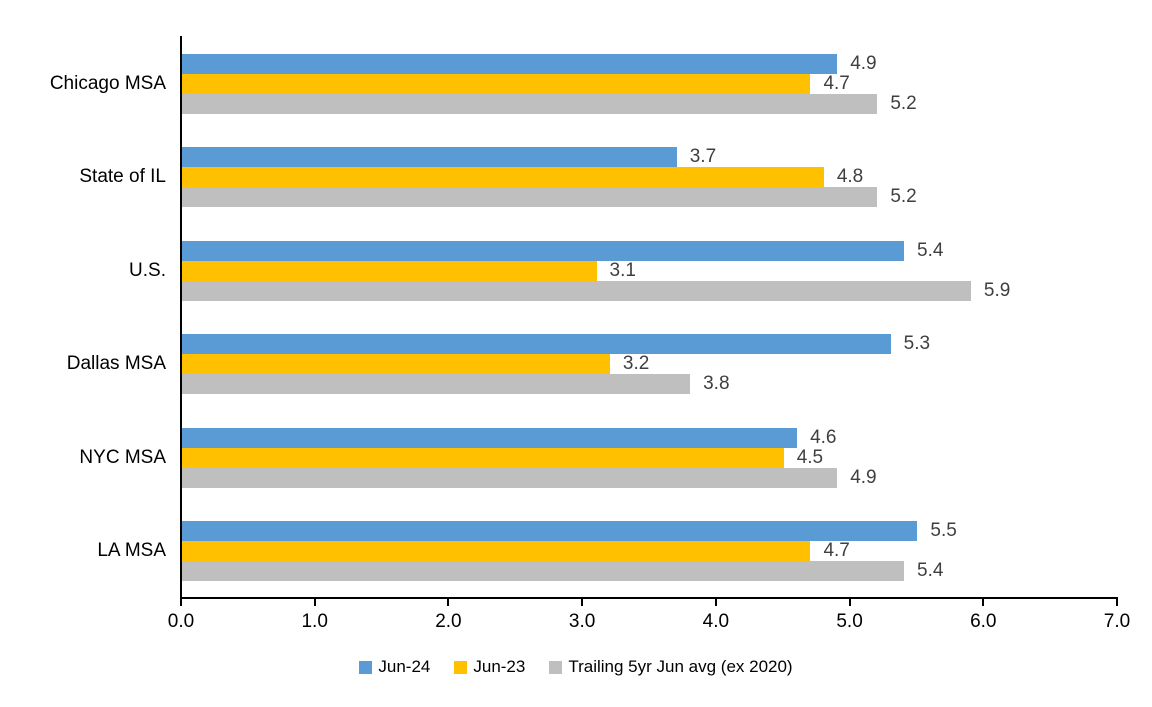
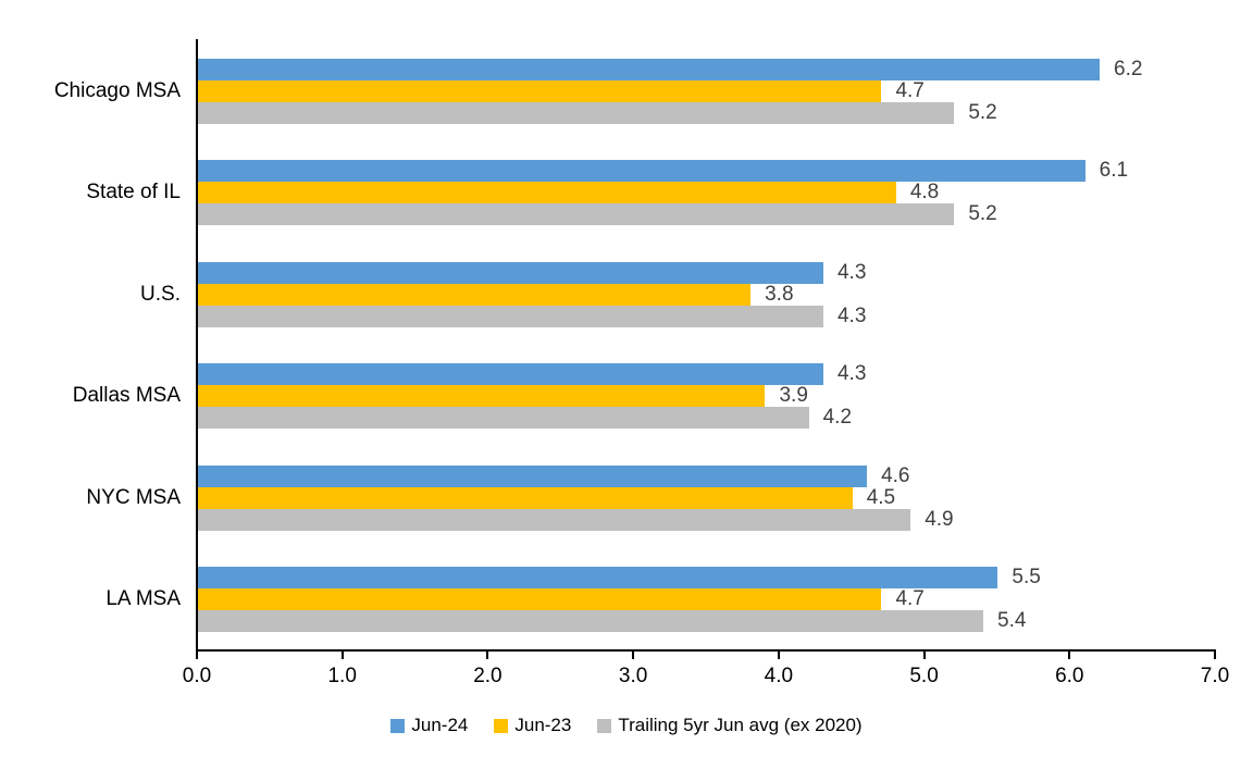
Jun-24/Chicago MSA: 4.9 -> 6.2
Jun-24/State of IL: 3.7 -> 6.1
Jun-24/U.S.: 5.4 -> 4.3
Jun-23/U.S.: 3.1 -> 3.8
Trailing 5yr Jun avg (ex 2020)/U.S.: 5.9 -> 4.3
Jun-24/Dallas MSA: 5.3 -> 4.3
Jun-23/Dallas MSA: 3.2 -> 3.9
Trailing 5yr Jun avg (ex 2020)/Dallas MSA: 3.8 -> 4.2
